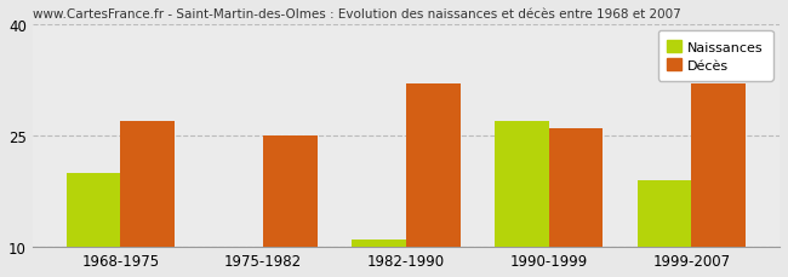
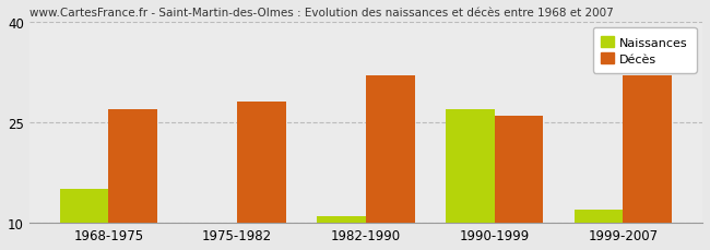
Naissances/1968-1975: 20 -> 15
Décès/1975-1982: 25 -> 28
Naissances/1999-2007: 19 -> 12
